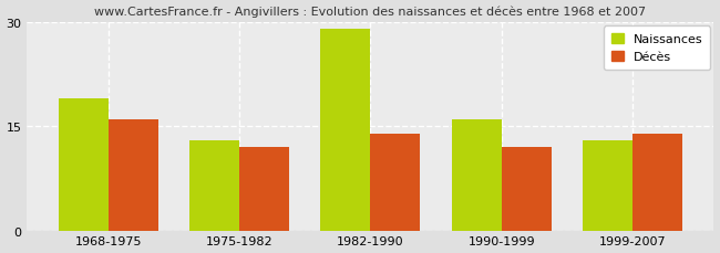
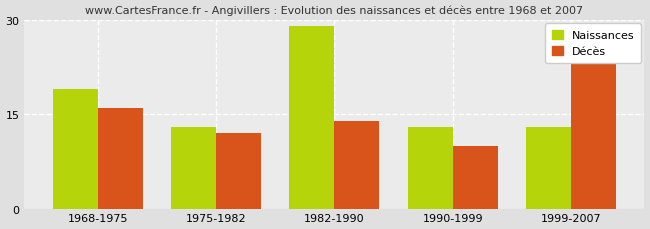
Naissances/1990-1999: 16 -> 13
Décès/1990-1999: 12 -> 10
Décès/1999-2007: 14 -> 23
